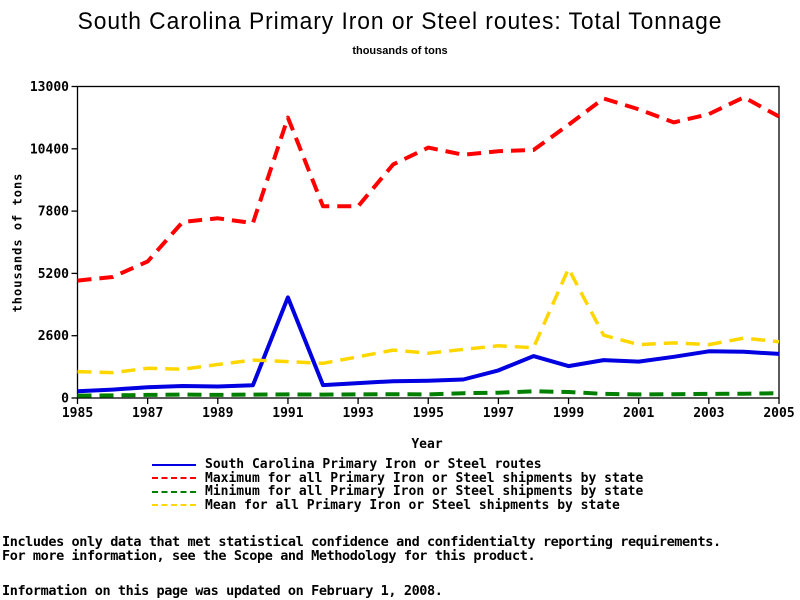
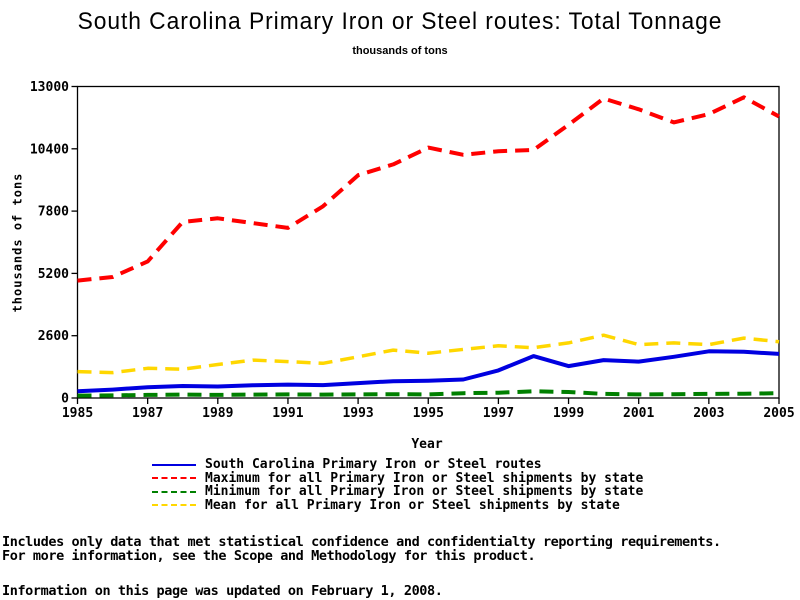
South Carolina Primary Iron or Steel routes/1991: 4200 -> 600
Maximum for all Primary Iron or Steel shipments by state/1991: 11700 -> 7100
Maximum for all Primary Iron or Steel shipments by state/1993: 8000 -> 9300
Mean for all Primary Iron or Steel shipments by state/1999: 5400 -> 2300
